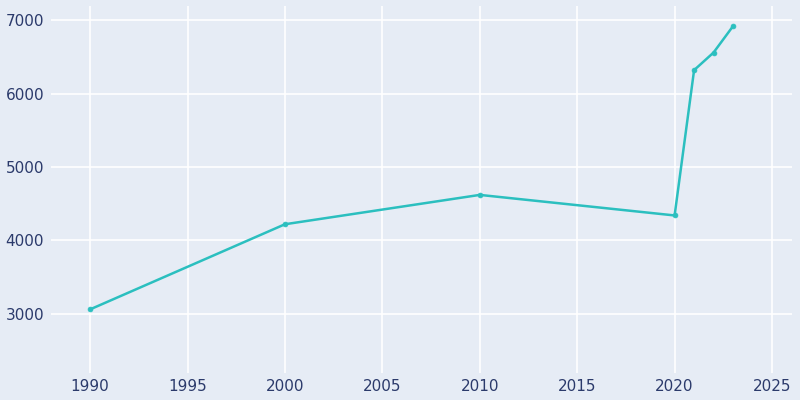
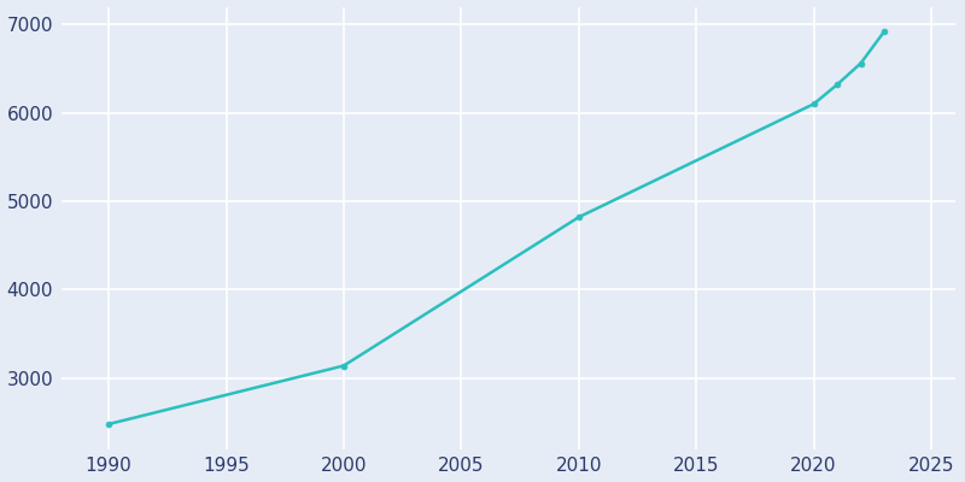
1990: 3060 -> 2480
2000: 4220 -> 3140
2010: 4620 -> 4820
2020: 4340 -> 6100
